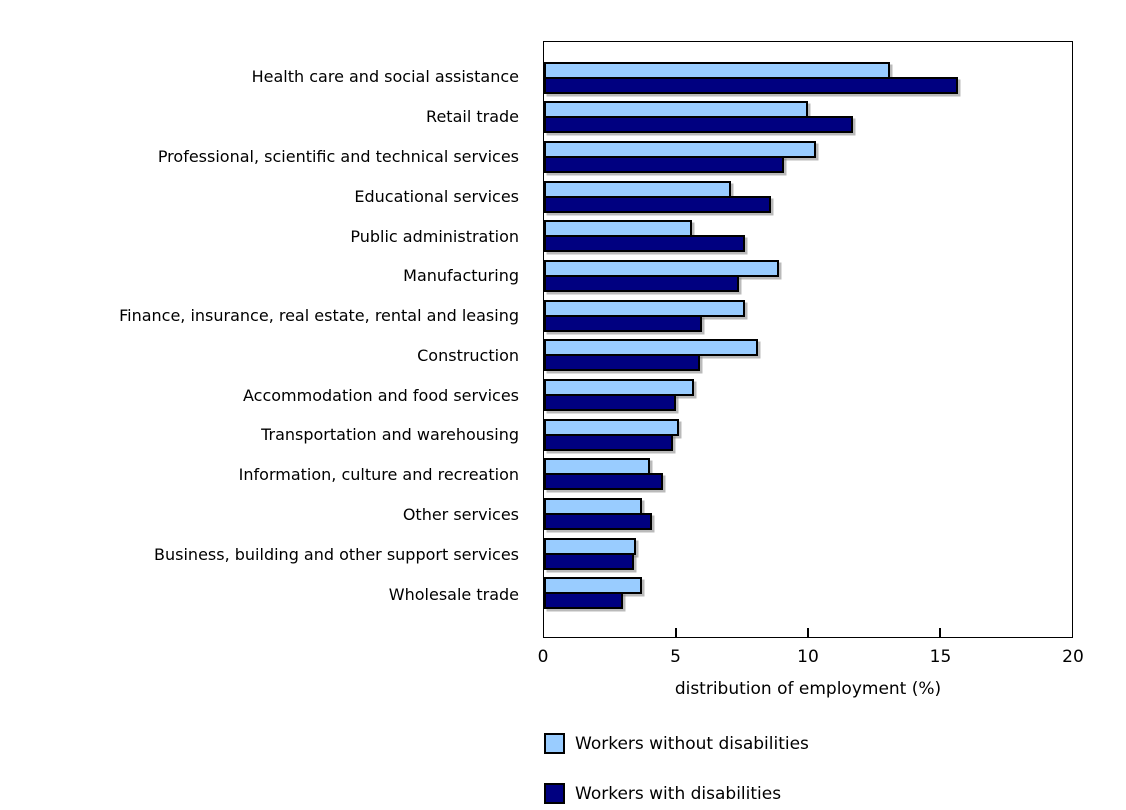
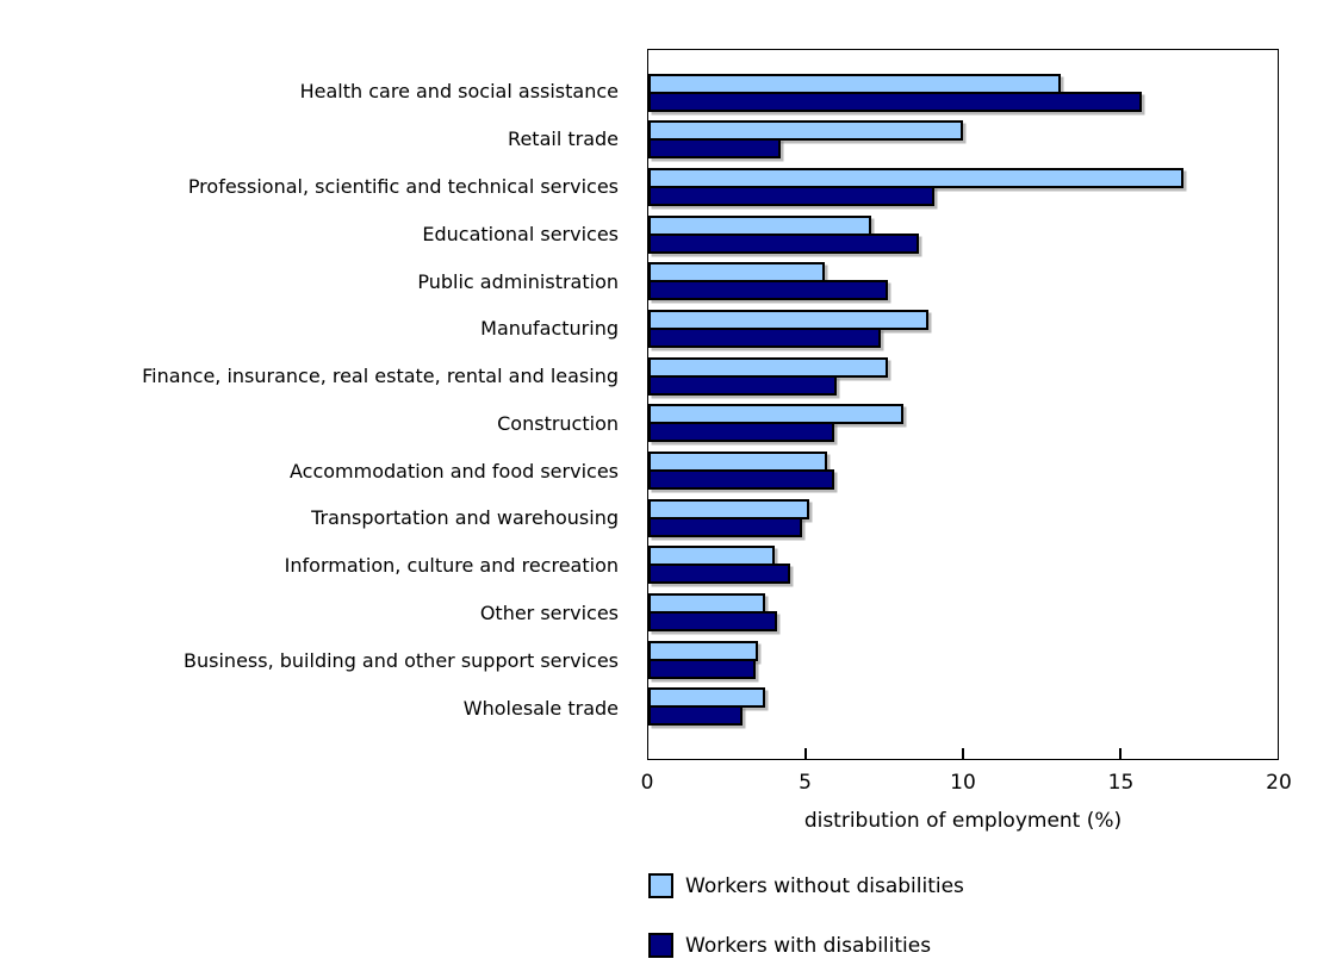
Workers with disabilities/Retail trade: 11.7 -> 4.2
Workers without disabilities/Professional, scientific and technical services: 10.3 -> 17.0
Workers with disabilities/Accommodation and food services: 5.0 -> 5.9
